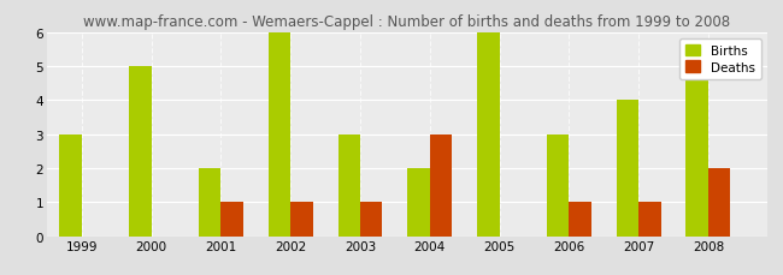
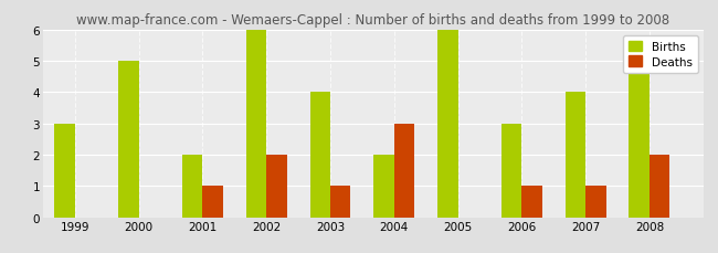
Deaths/2002: 1 -> 2
Births/2003: 3 -> 4
